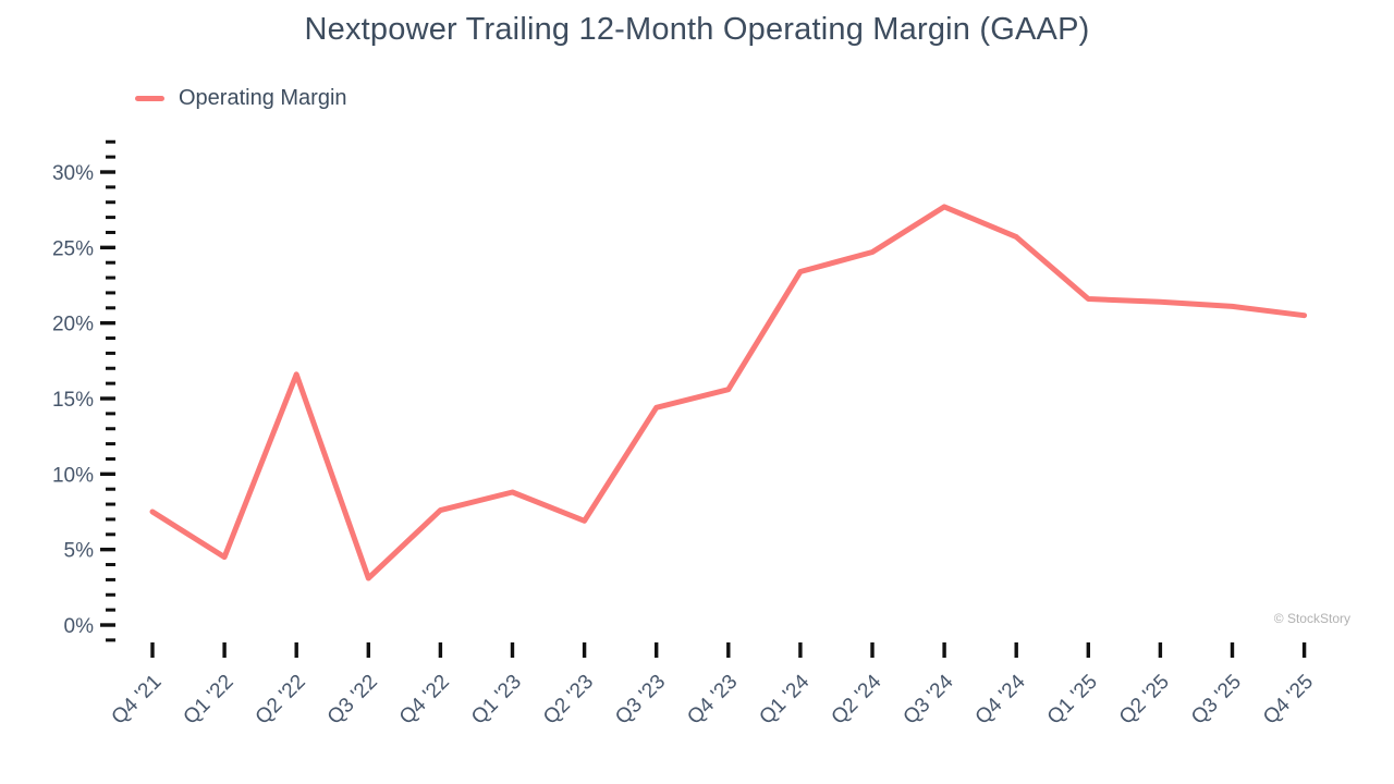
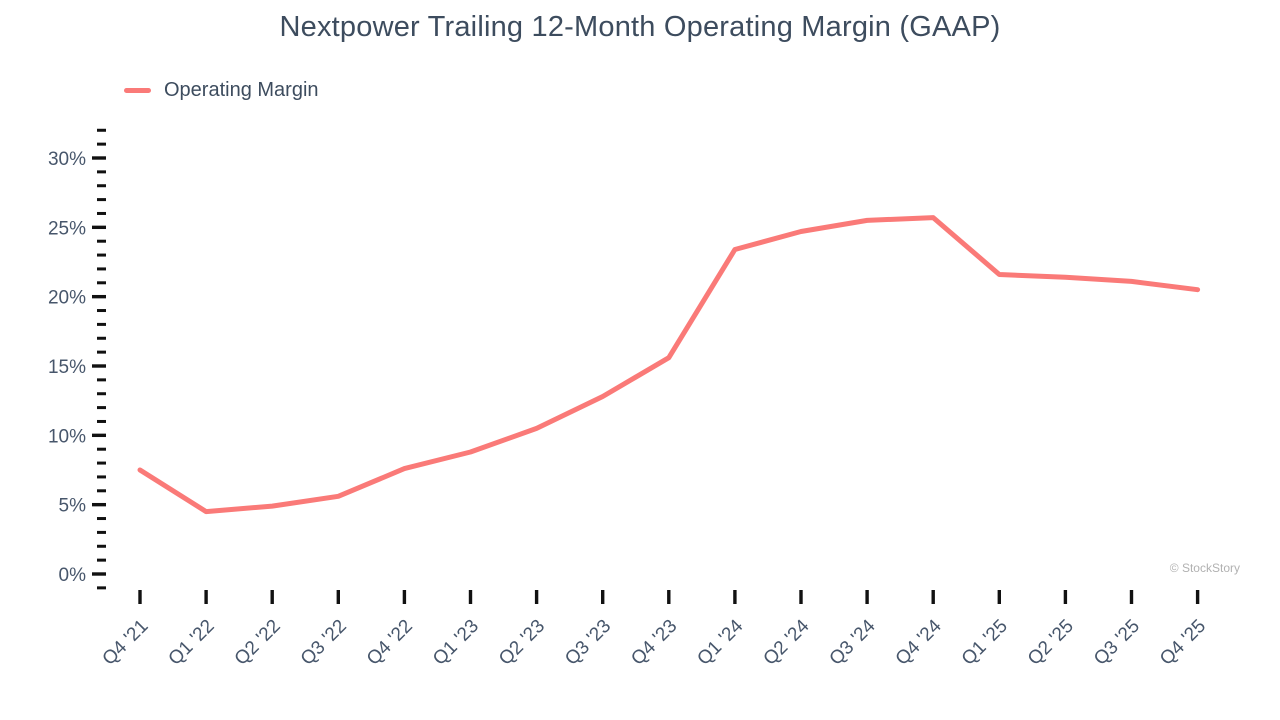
Q2 '22: 16.6% -> 4.9%
Q3 '22: 3.1% -> 5.6%
Q2 '23: 6.9% -> 10.5%
Q3 '23: 14.4% -> 12.8%
Q3 '24: 27.7% -> 25.5%
